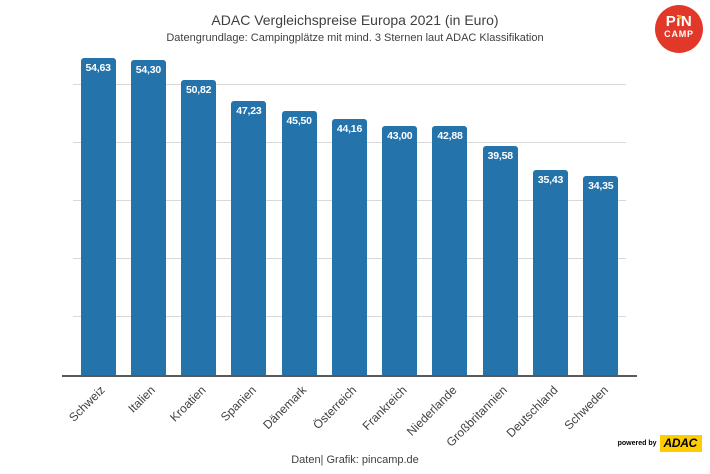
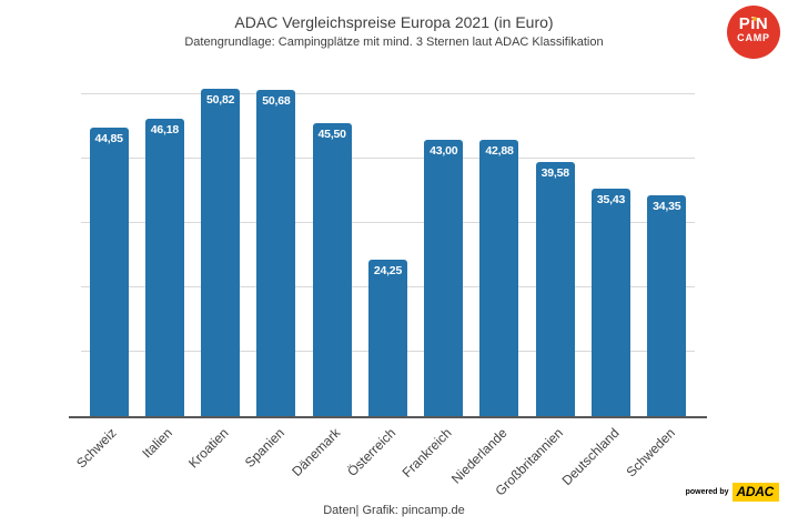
Schweiz: 54,63 -> 44,85
Italien: 54,30 -> 46,18
Spanien: 47,23 -> 50,68
Österreich: 44,16 -> 24,25
